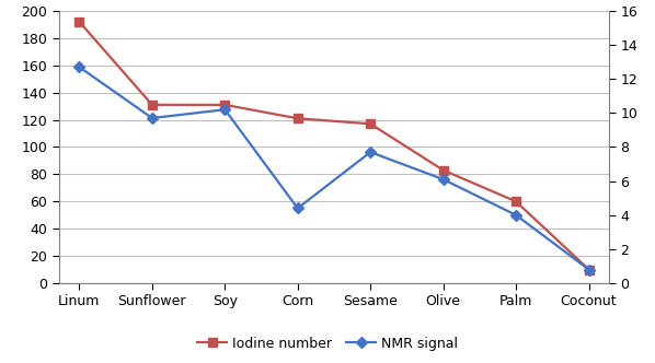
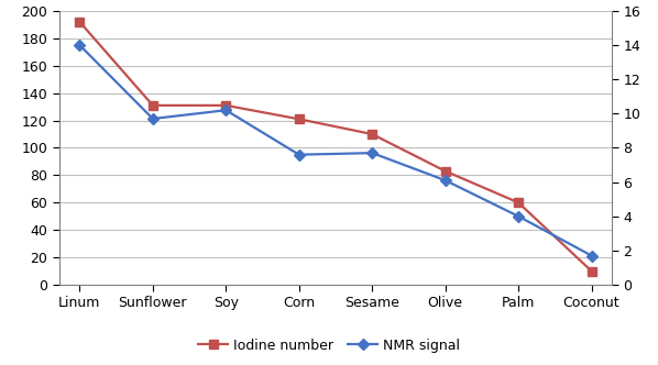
NMR signal/Linum: 12.7 -> 14.0
NMR signal/Corn: 4.4 -> 7.6
Iodine number/Sesame: 117 -> 110
NMR signal/Coconut: 0.8 -> 1.7
